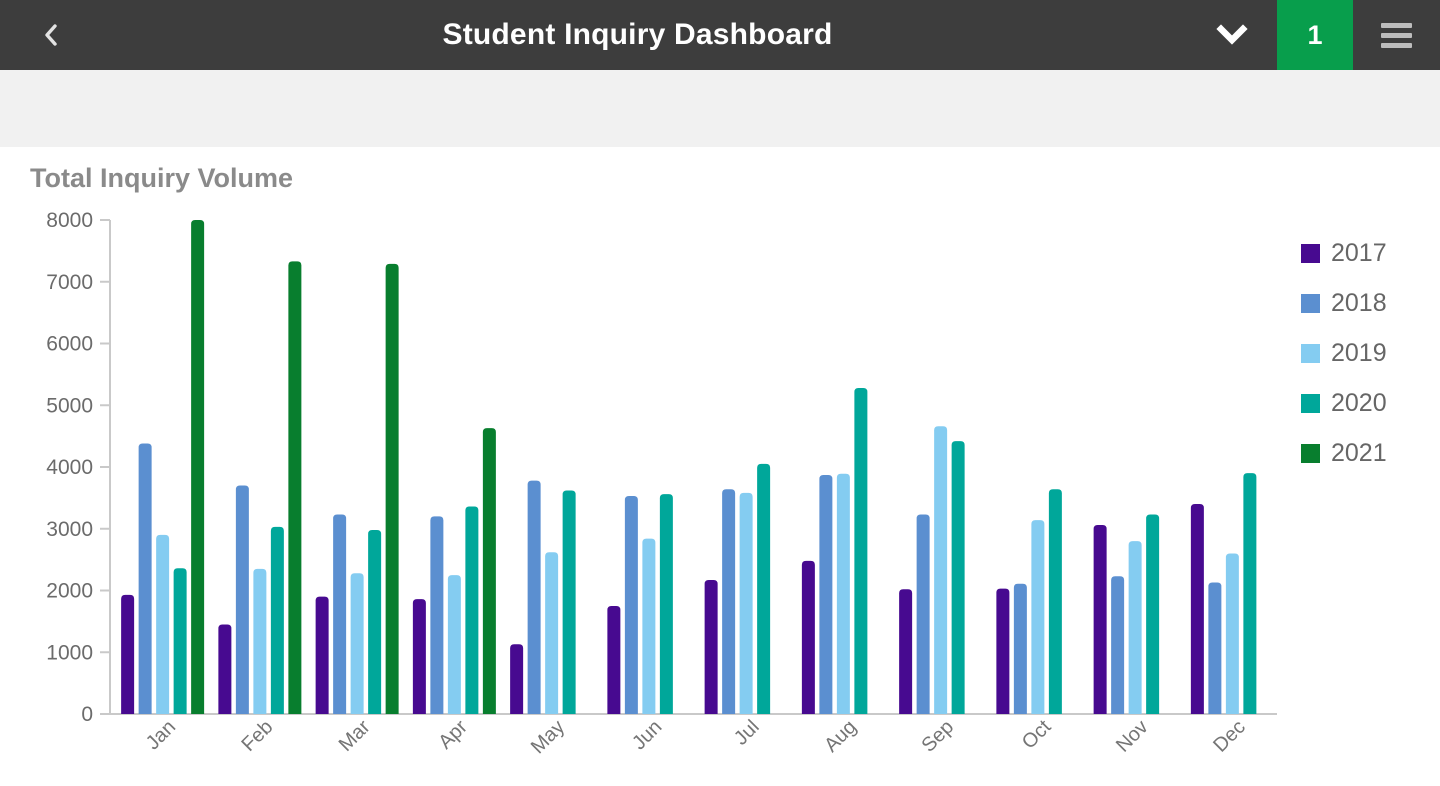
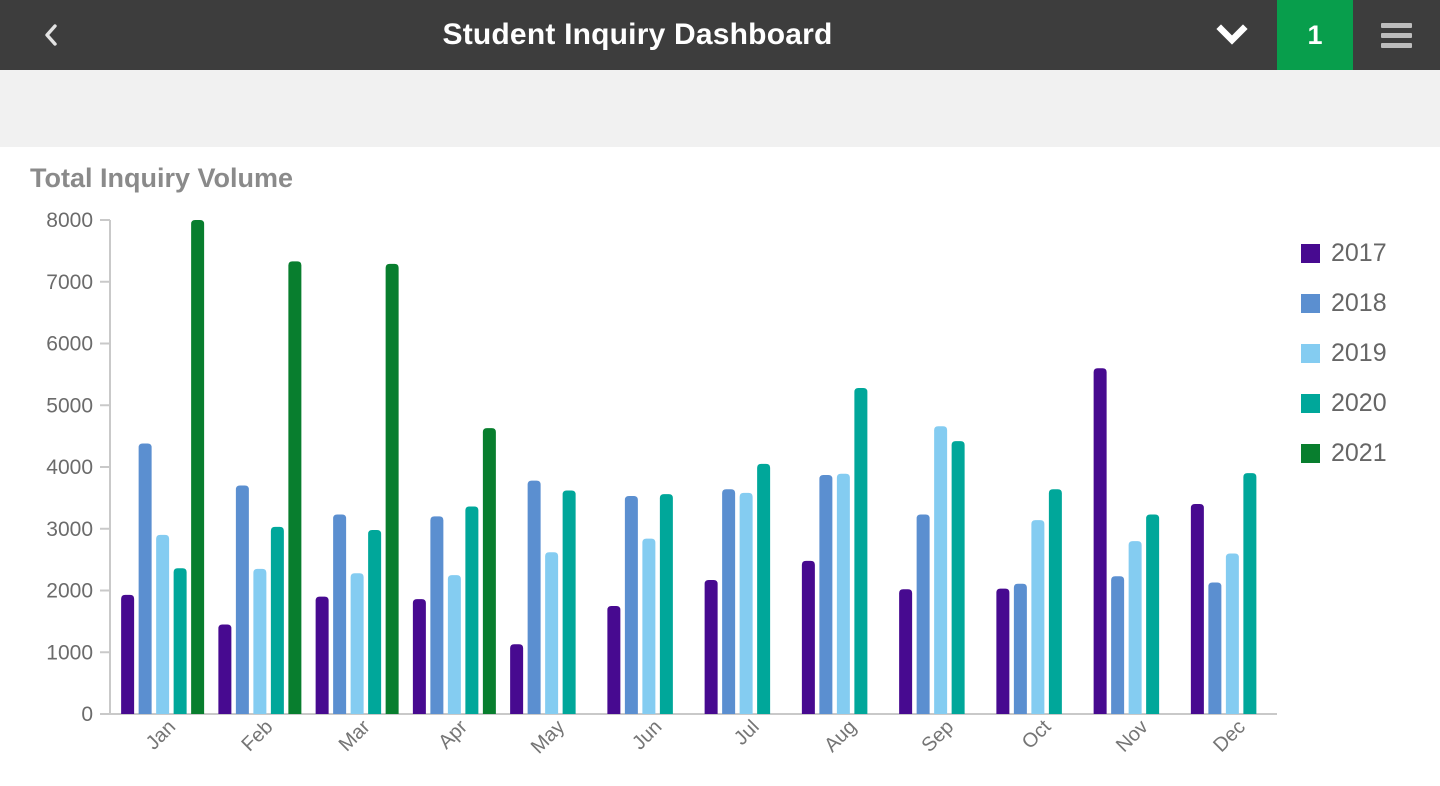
2017/Nov: 3100 -> 5600
